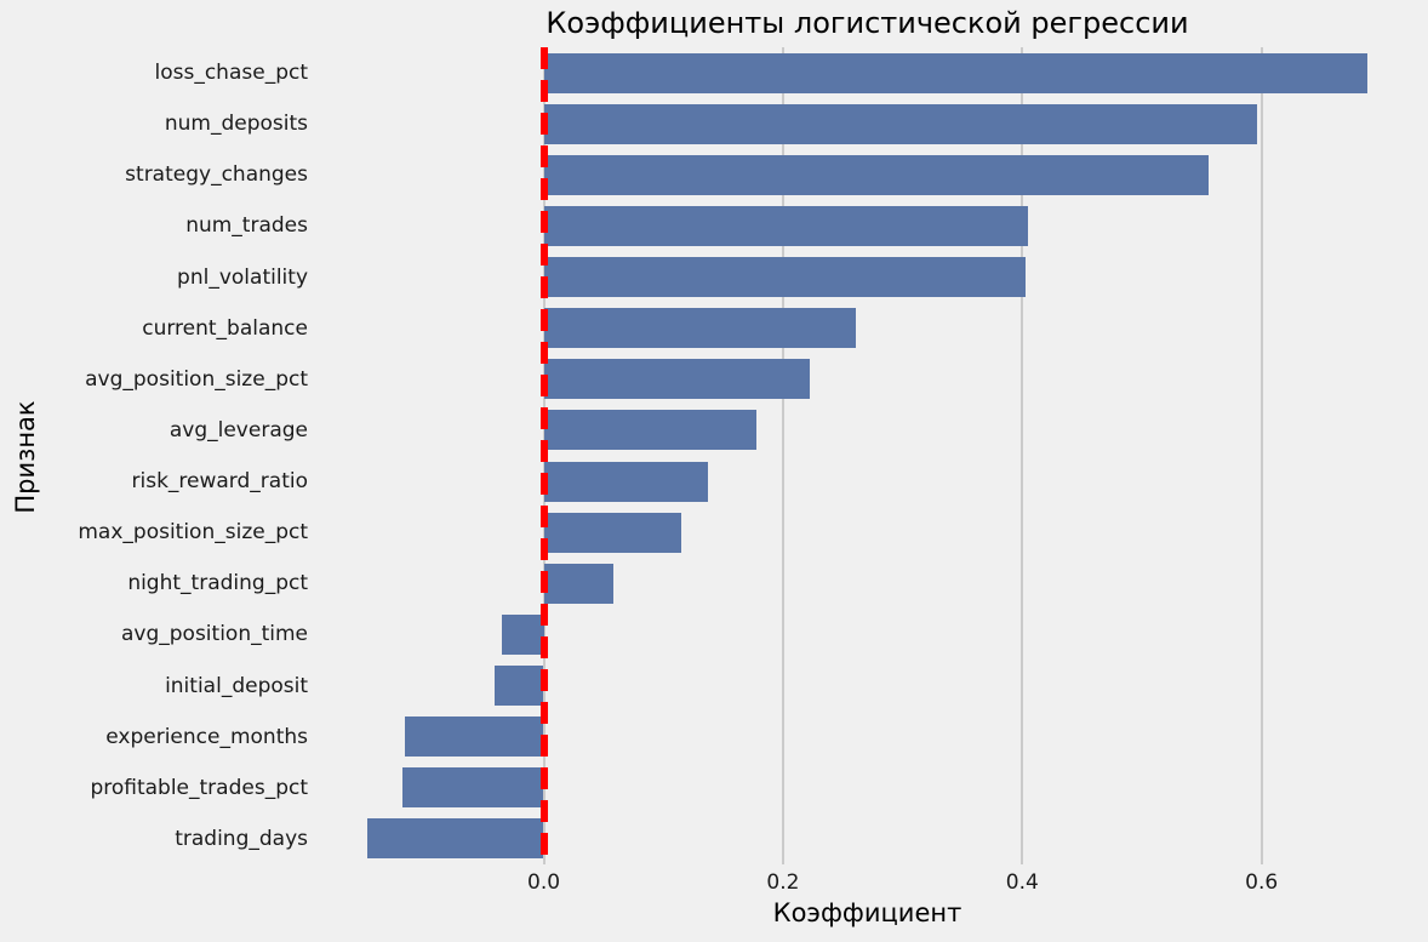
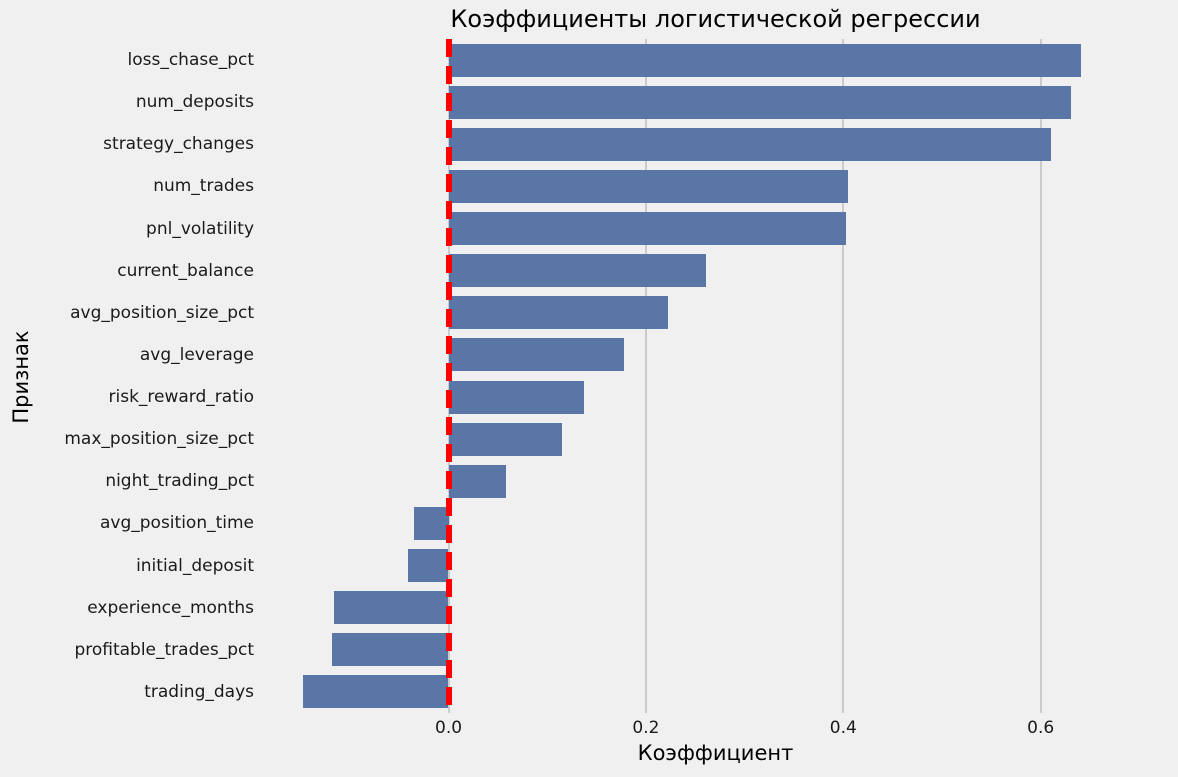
loss_chase_pct: 0.69 -> 0.64
num_deposits: 0.60 -> 0.63
strategy_changes: 0.56 -> 0.61
